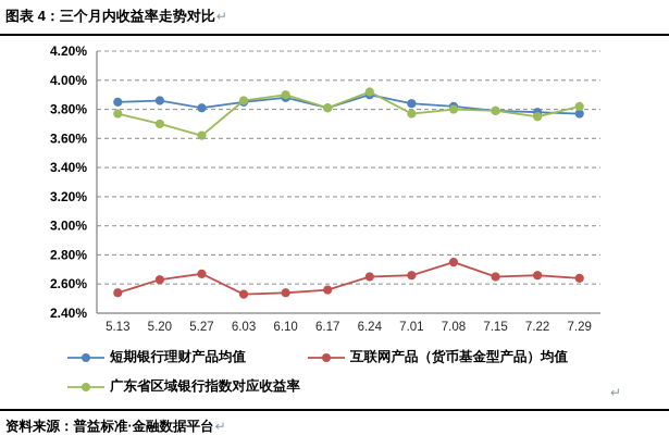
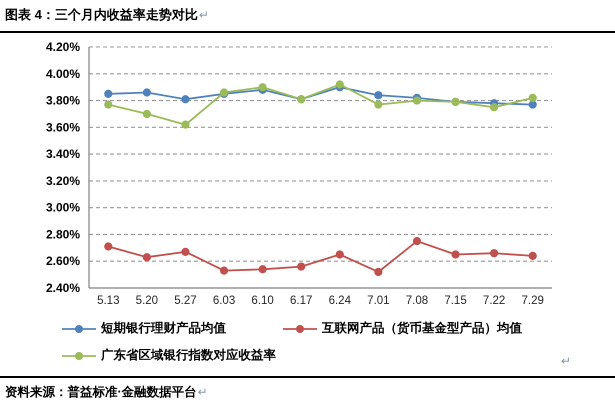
互联网产品（货币基金型产品）均值/5.13: 2.54% -> 2.71%
互联网产品（货币基金型产品）均值/7.01: 2.66% -> 2.52%
